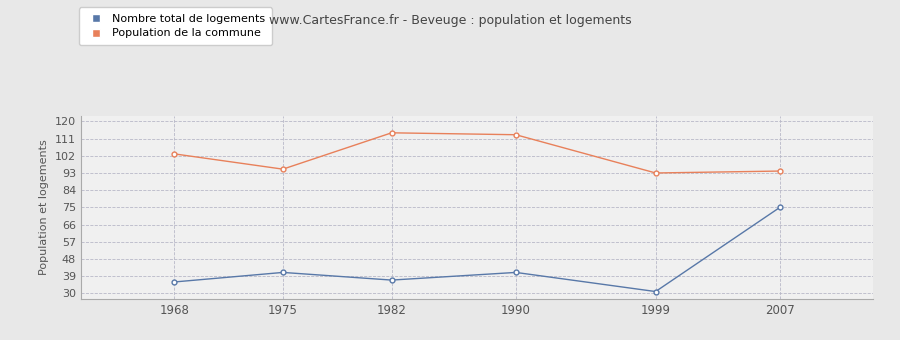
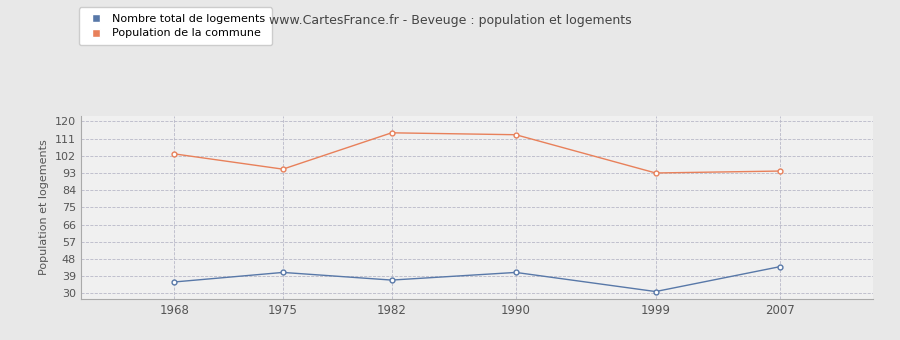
Nombre total de logements/2007: 75 -> 44
